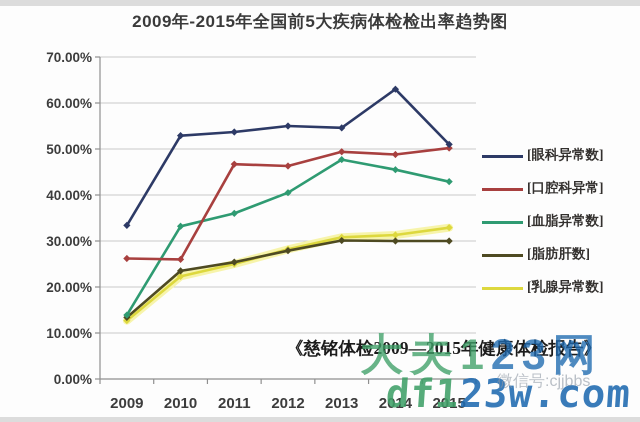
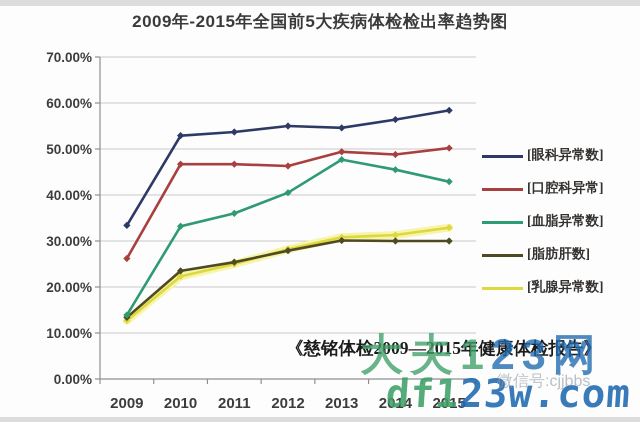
[口腔科异常]/2010: 26% -> 47%
[眼科异常数]/2014: 63% -> 56%
[眼科异常数]/2015: 51% -> 58%
